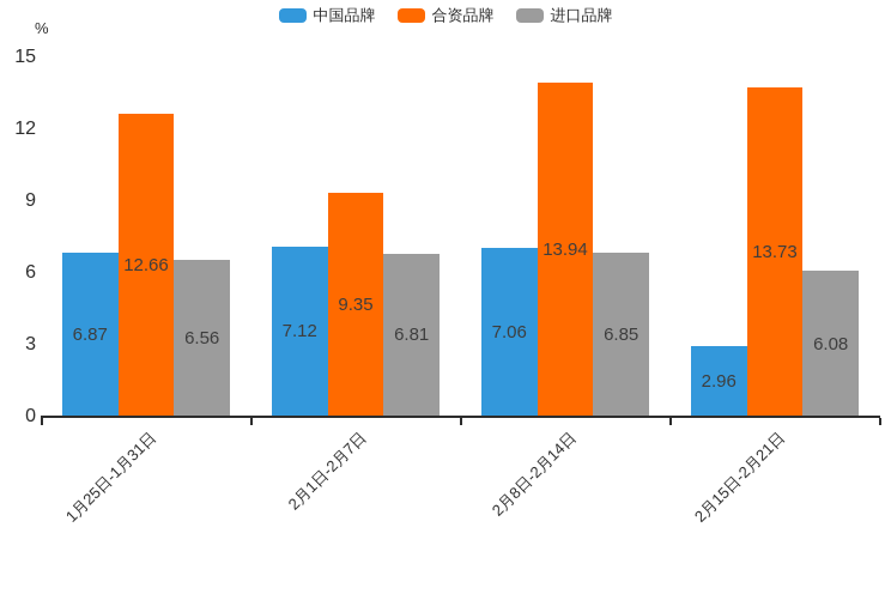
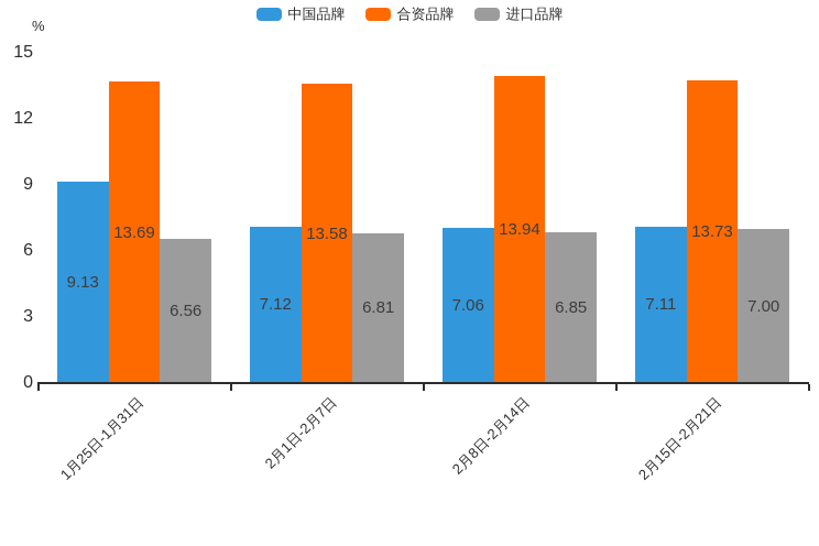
中国品牌/1月25日-1月31日: 6.87 -> 9.13
合资品牌/1月25日-1月31日: 12.66 -> 13.69
合资品牌/2月1日-2月7日: 9.35 -> 13.58
中国品牌/2月15日-2月21日: 2.96 -> 7.11
进口品牌/2月15日-2月21日: 6.08 -> 7.00
